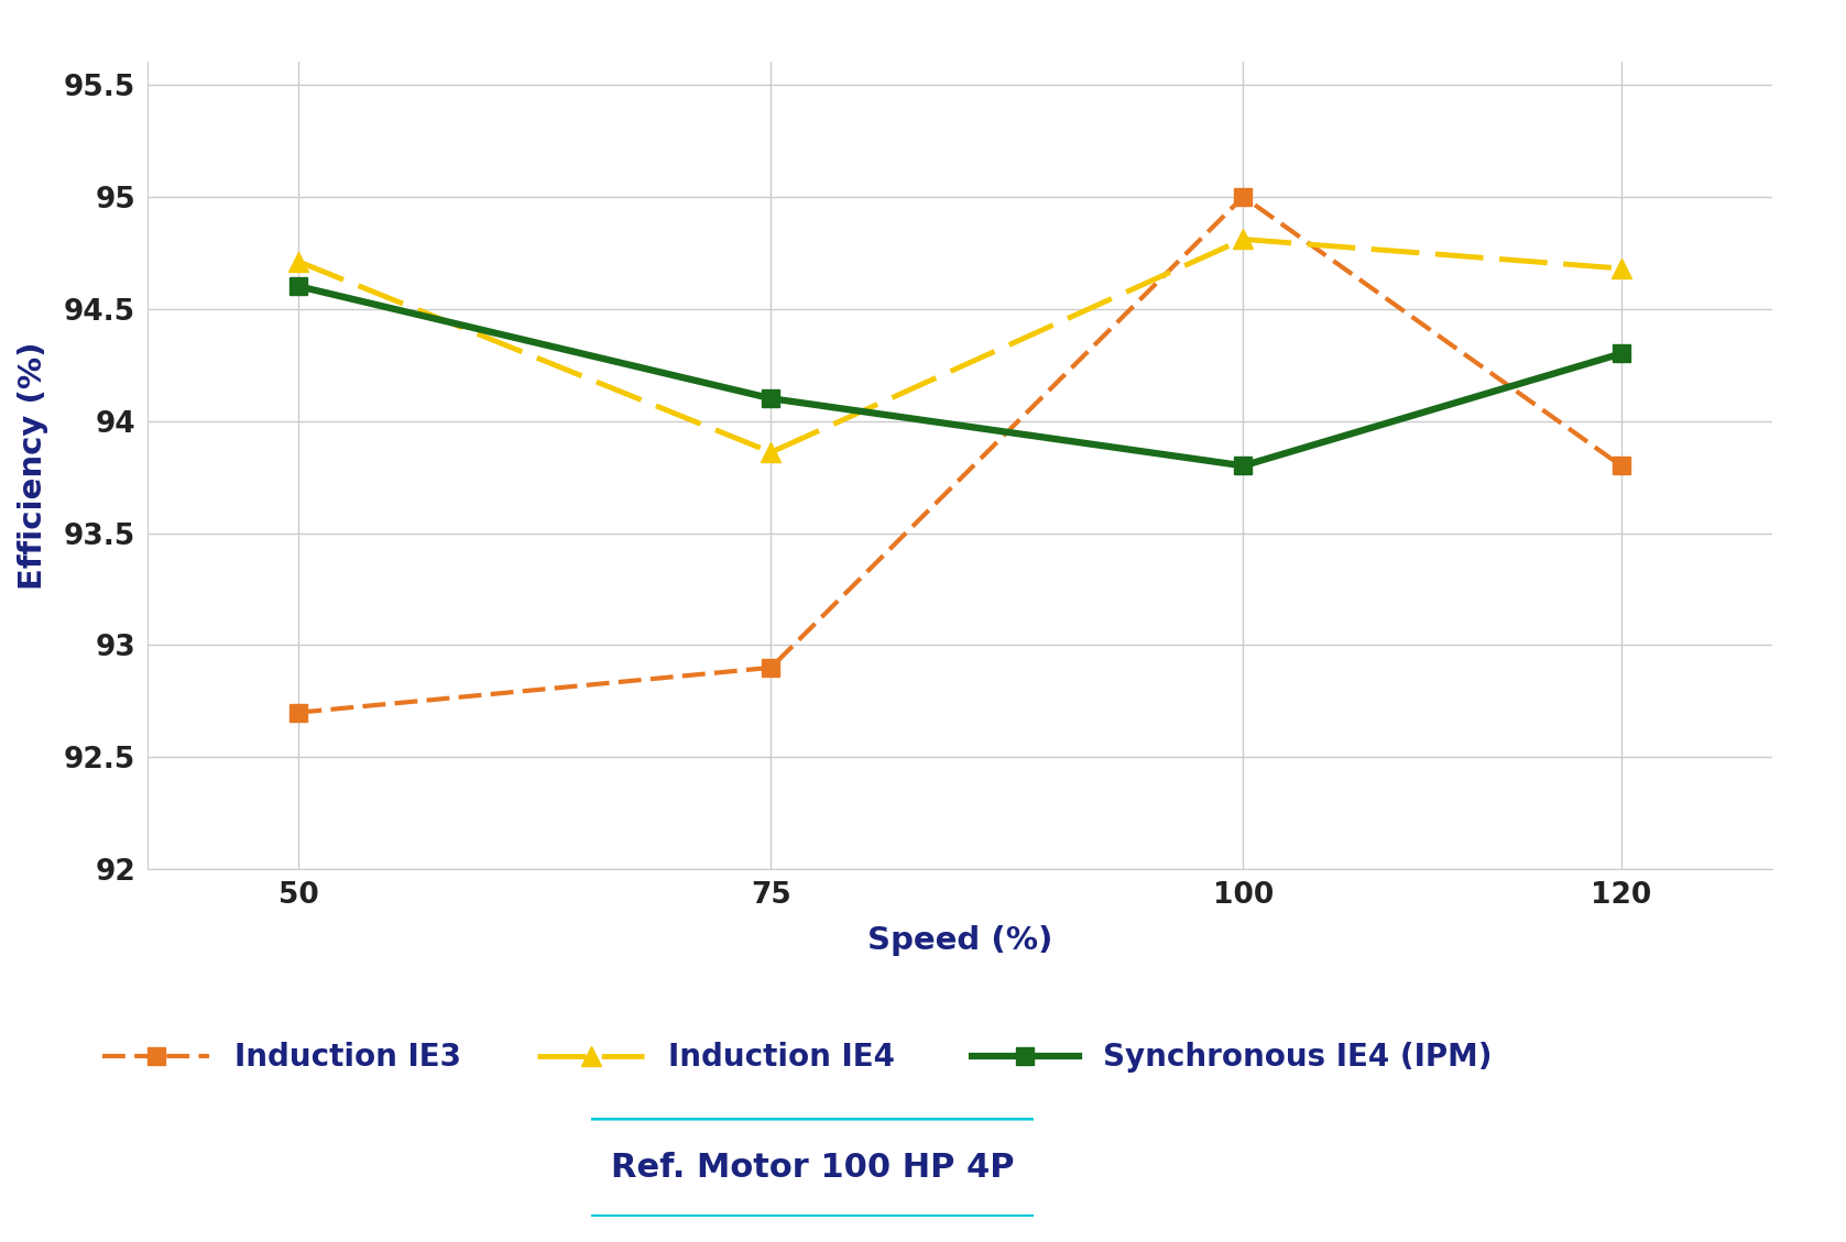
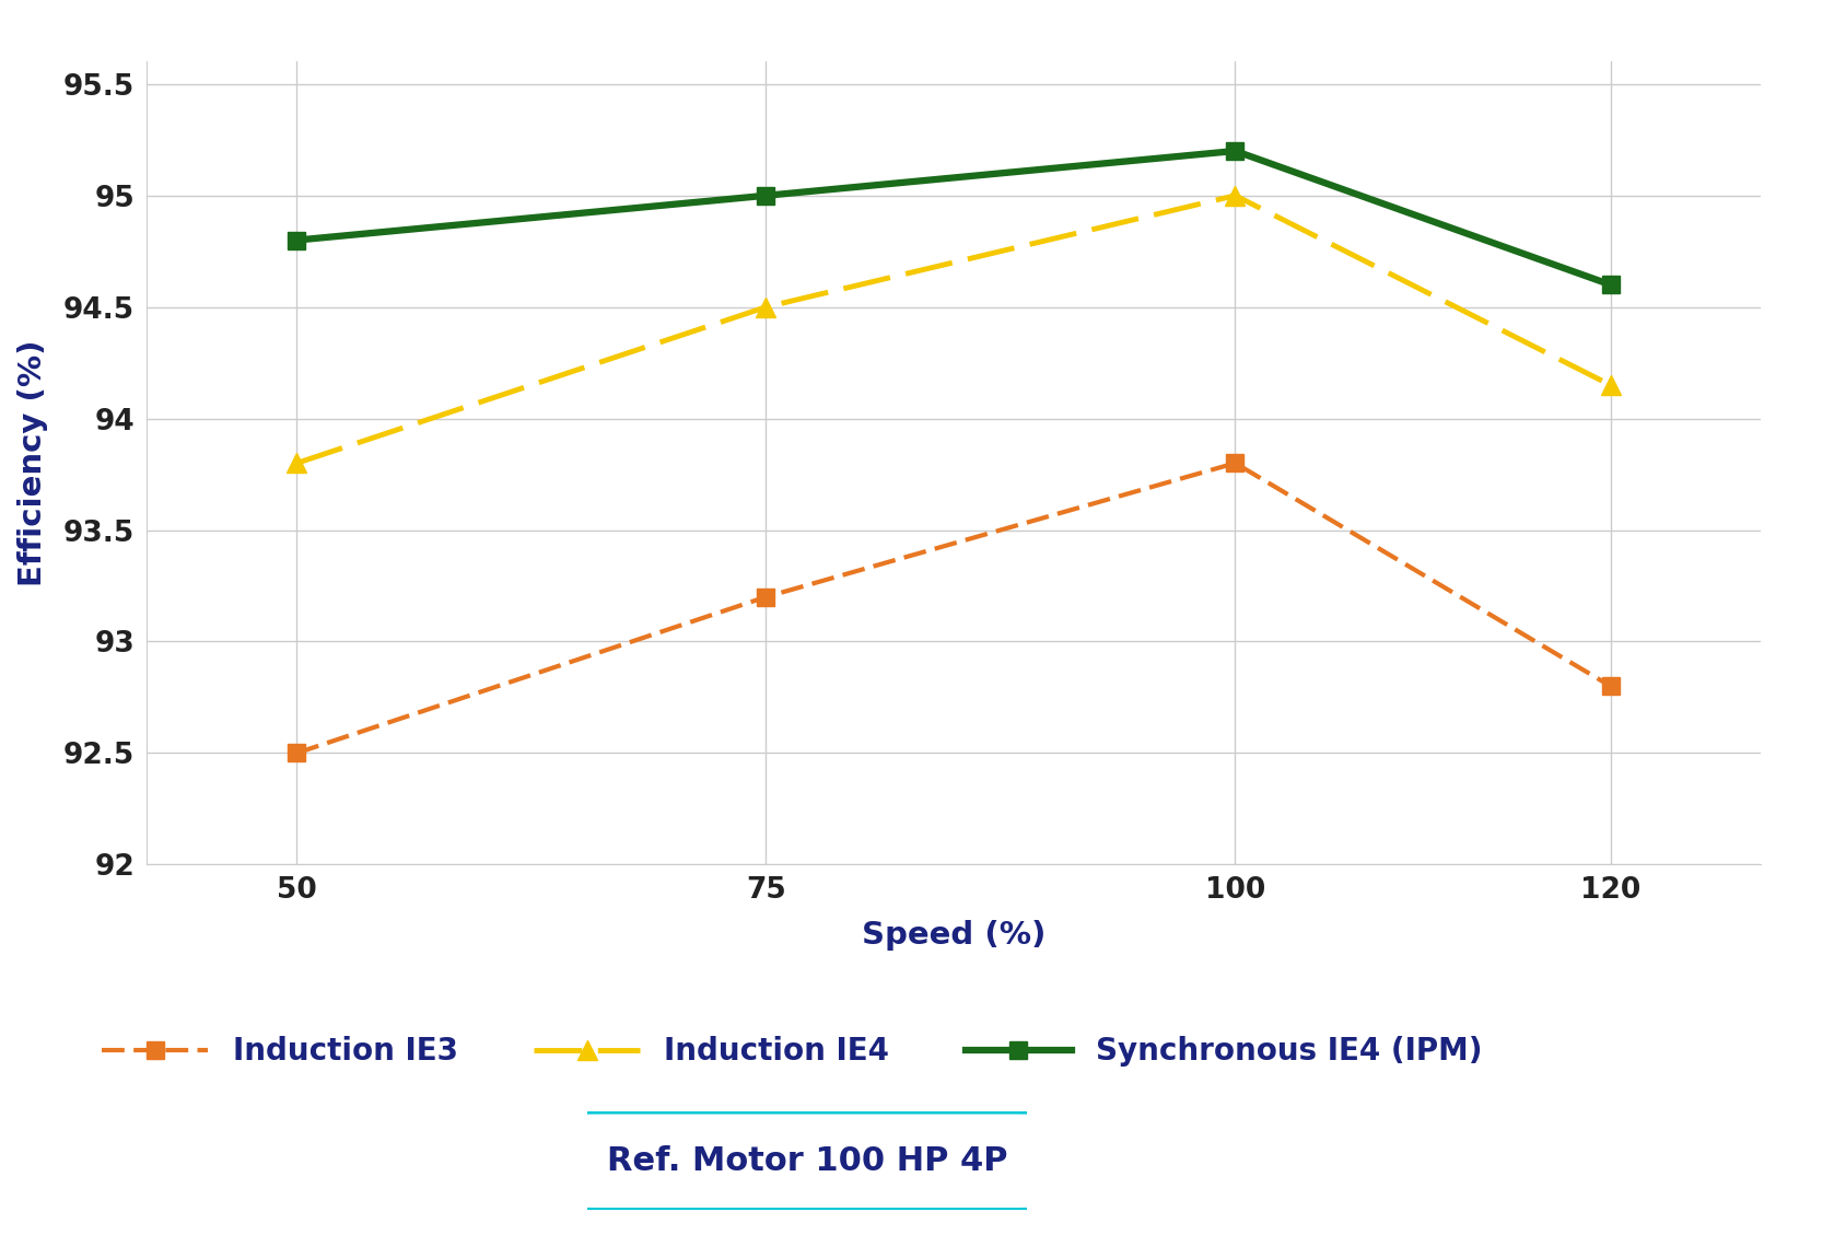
Induction IE3/50: 92.7 -> 92.5
Induction IE4/50: 94.71 -> 93.80
Synchronous IE4 (IPM)/50: 94.6 -> 94.8
Induction IE3/75: 92.9 -> 93.2
Induction IE4/75: 93.86 -> 94.50
Synchronous IE4 (IPM)/75: 94.1 -> 95.0
Induction IE3/100: 95.0 -> 93.8
Induction IE4/100: 94.81 -> 95.00
Synchronous IE4 (IPM)/100: 93.8 -> 95.2
Induction IE3/120: 93.8 -> 92.8
Induction IE4/120: 94.68 -> 94.15
Synchronous IE4 (IPM)/120: 94.3 -> 94.6
